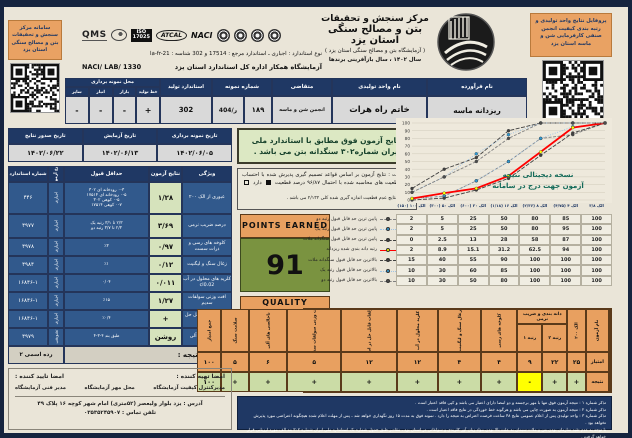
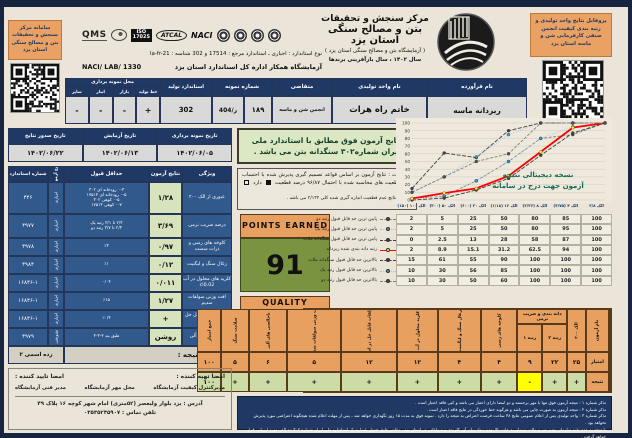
بالاترین حد قابل قبول سنگدانه ملات/الک ۵۰ (۳۰۰): 40 -> 61
بالاترین حد قابل قبول رتبه یک/الک ۳۰ (۶۰۰): 60 -> 56
بالاترین حد قابل قبول رتبه دو/الک ۱۶ (۱/۱۸): 80 -> 60
